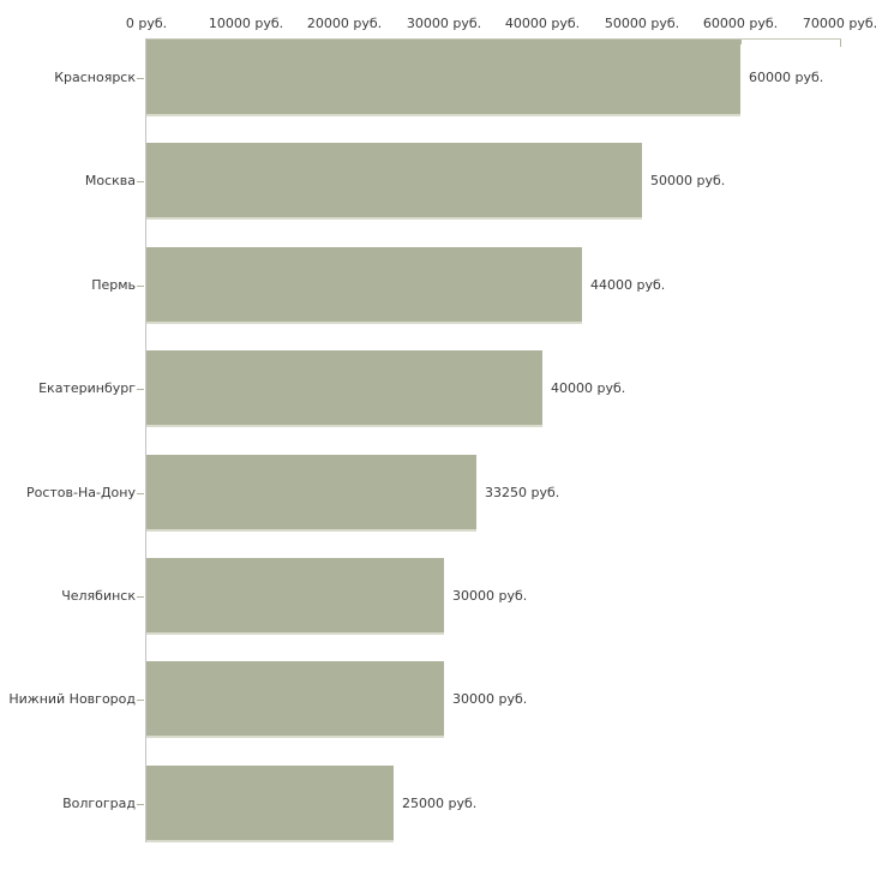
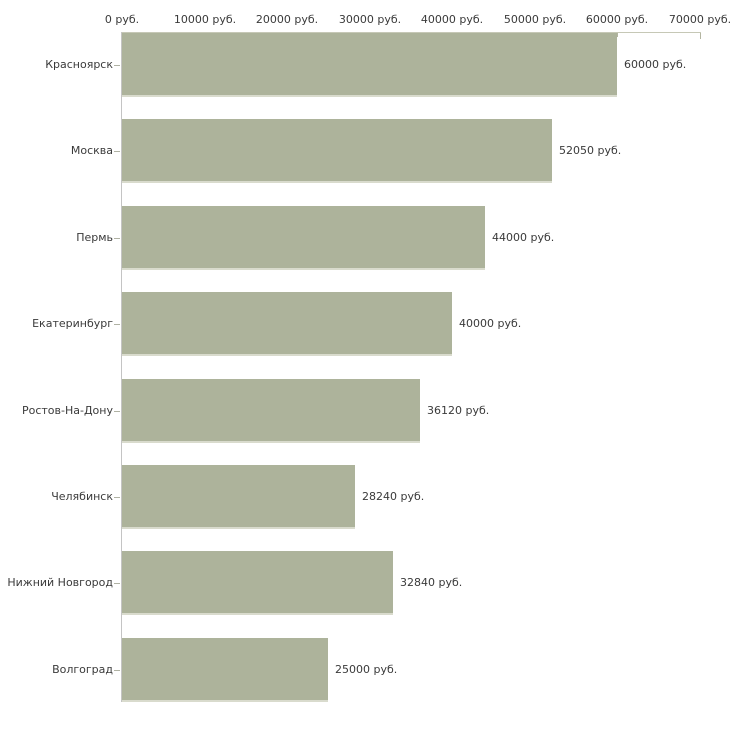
Москва: 50000 -> 52050
Ростов-На-Дону: 33250 -> 36120
Челябинск: 30000 -> 28240
Нижний Новгород: 30000 -> 32840
